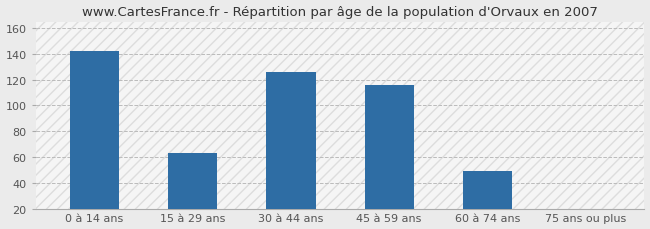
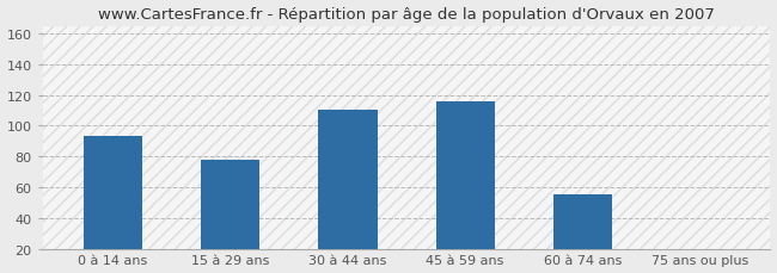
0 à 14 ans: 142 -> 93
15 à 29 ans: 63 -> 78
30 à 44 ans: 126 -> 110
60 à 74 ans: 49 -> 55
